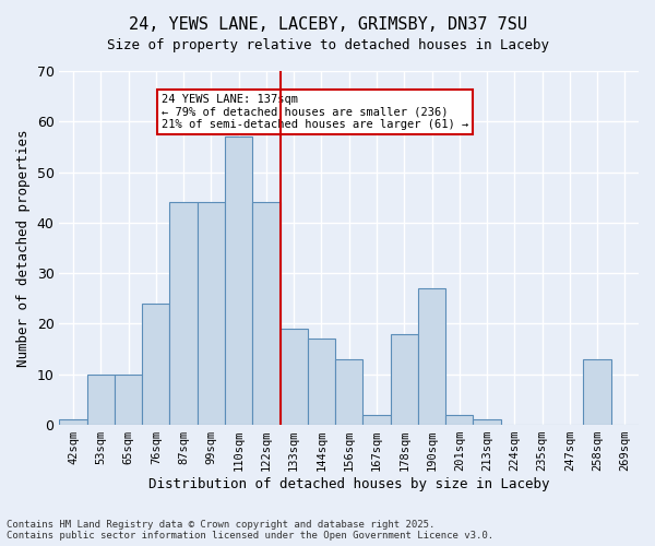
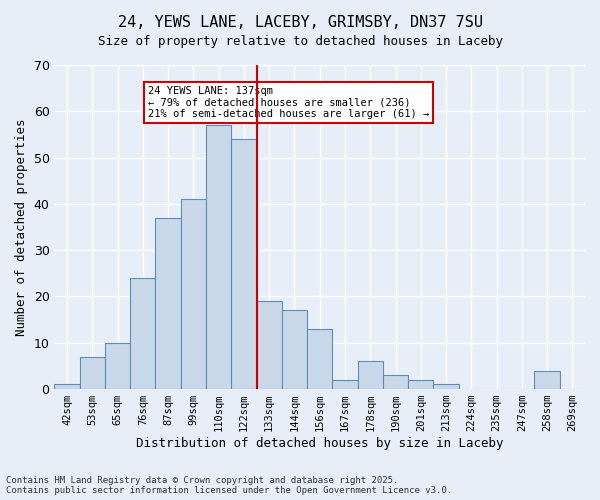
53sqm: 10 -> 7
87sqm: 44 -> 37
99sqm: 44 -> 41
122sqm: 44 -> 54
178sqm: 18 -> 6
190sqm: 27 -> 3
258sqm: 13 -> 4
